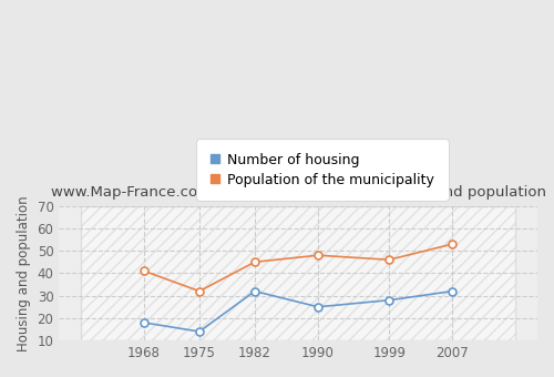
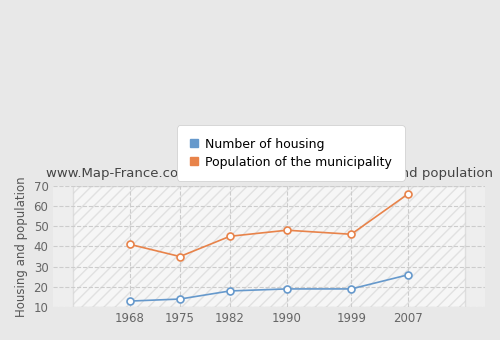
Number of housing/1968: 18 -> 13
Population of the municipality/1975: 32 -> 35
Number of housing/1982: 32 -> 18
Number of housing/1990: 25 -> 19
Number of housing/1999: 28 -> 19
Number of housing/2007: 32 -> 26
Population of the municipality/2007: 53 -> 66
